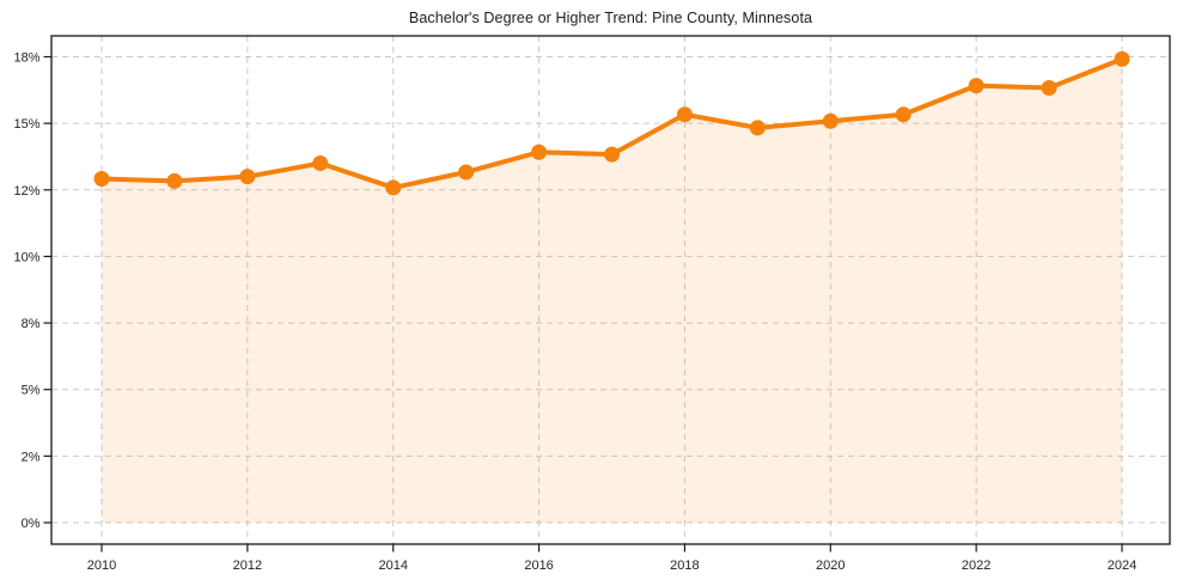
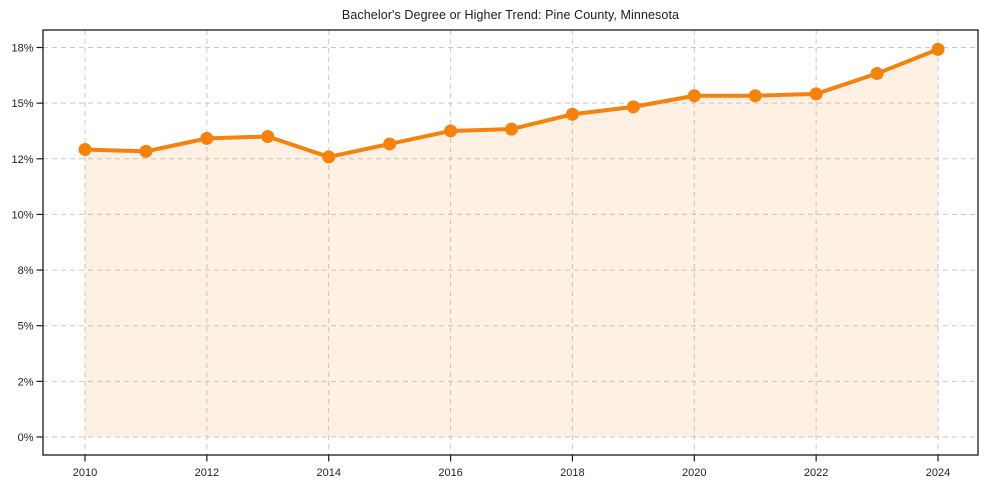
2012: 12.6% -> 13.1%
2016: 13.7% -> 13.5%
2018: 15.4% -> 14.4%
2020: 15.1% -> 15.4%
2022: 16.7% -> 15.5%
